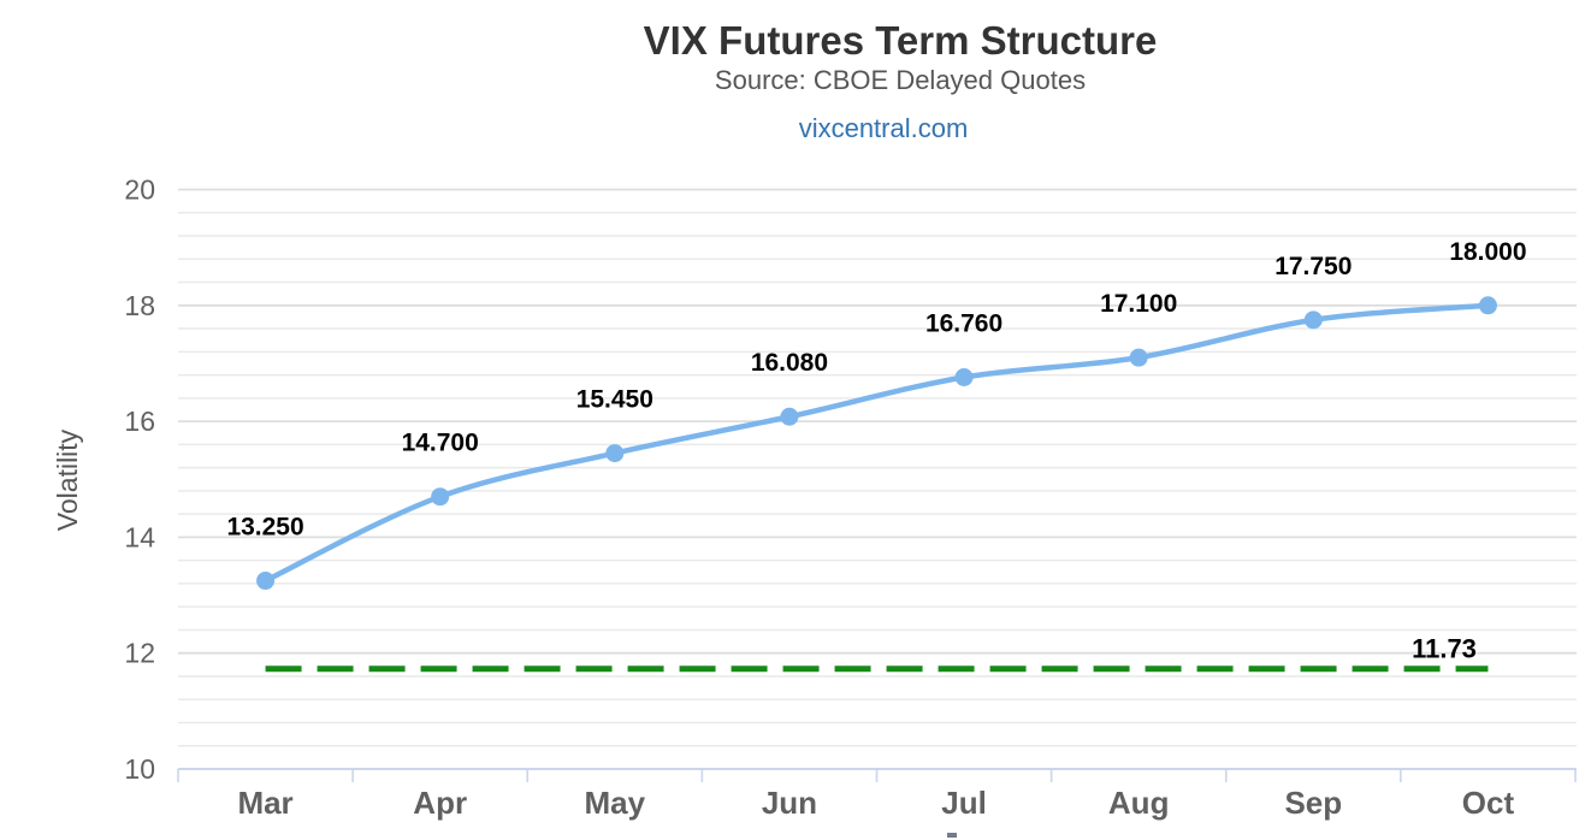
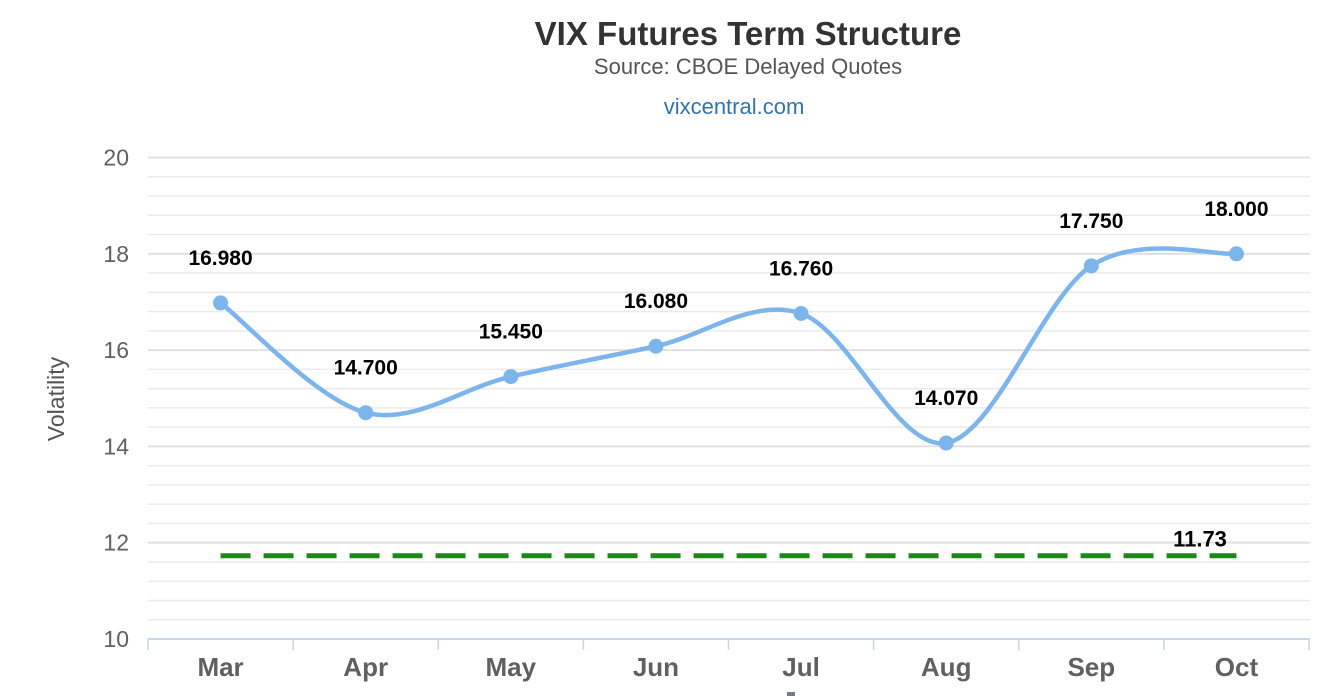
Mar: 13.250 -> 16.980
Aug: 17.100 -> 14.070
